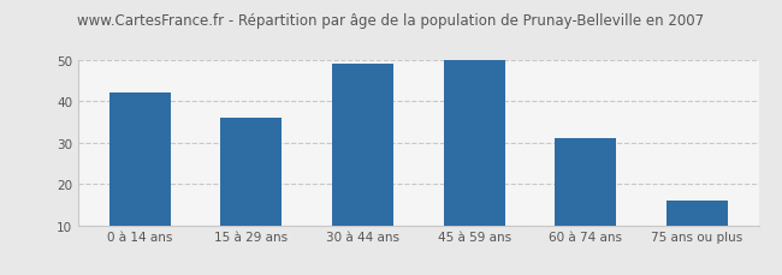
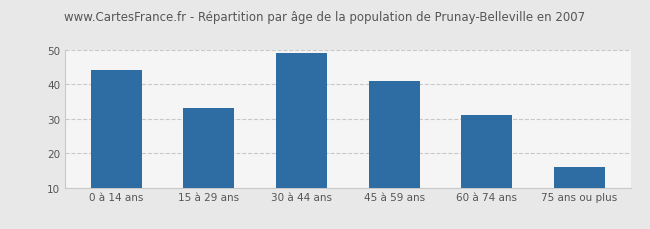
0 à 14 ans: 42 -> 44
15 à 29 ans: 36 -> 33
45 à 59 ans: 50 -> 41
